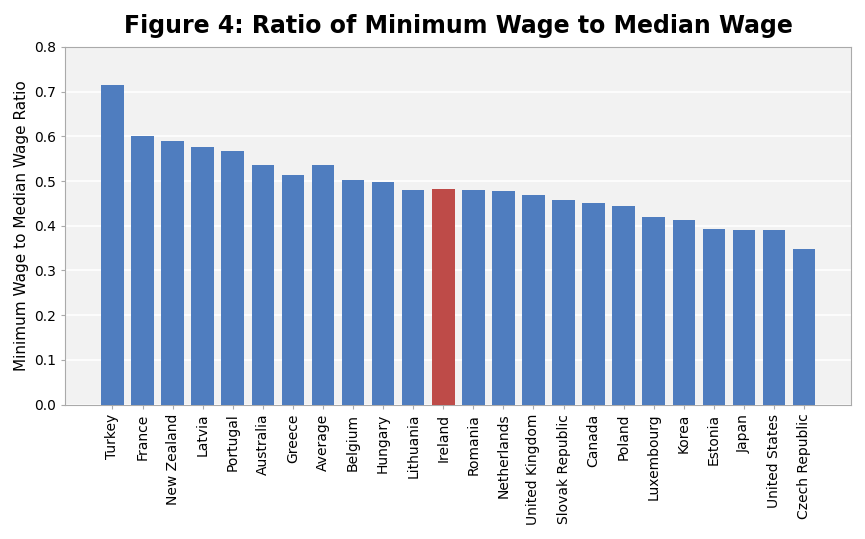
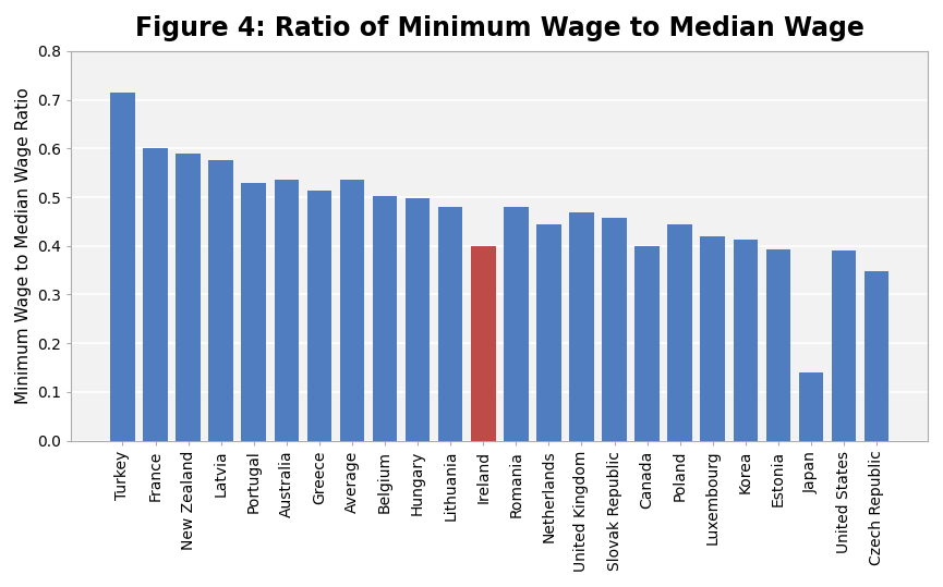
Portugal: 0.567 -> 0.530
Ireland: 0.482 -> 0.400
Netherlands: 0.477 -> 0.445
Canada: 0.451 -> 0.400
Japan: 0.390 -> 0.140
